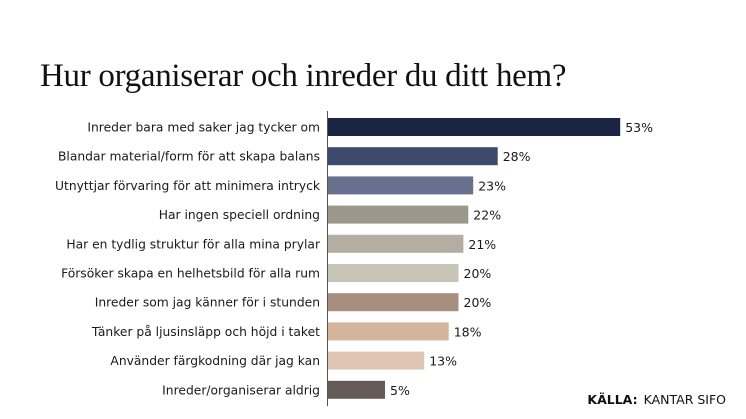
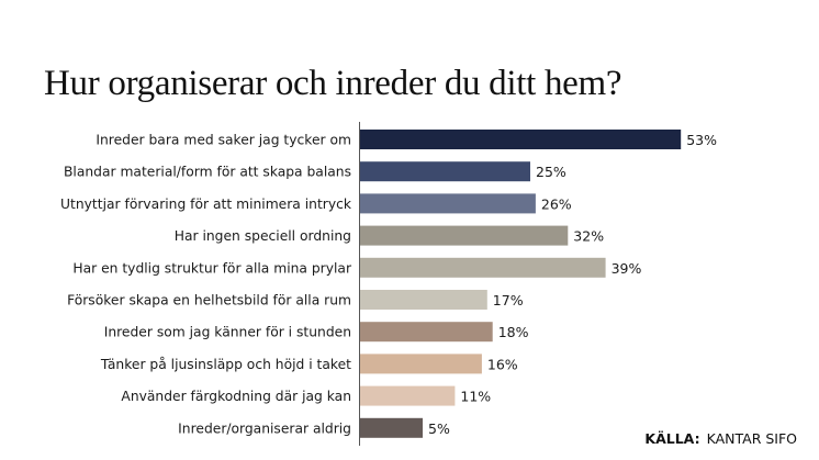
Blandar material/form för att skapa balans: 28% -> 25%
Utnyttjar förvaring för att minimera intryck: 23% -> 26%
Har ingen speciell ordning: 22% -> 32%
Har en tydlig struktur för alla mina prylar: 21% -> 39%
Försöker skapa en helhetsbild för alla rum: 20% -> 17%
Inreder som jag känner för i stunden: 20% -> 18%
Tänker på ljusinsläpp och höjd i taket: 18% -> 16%
Använder färgkodning där jag kan: 13% -> 11%
